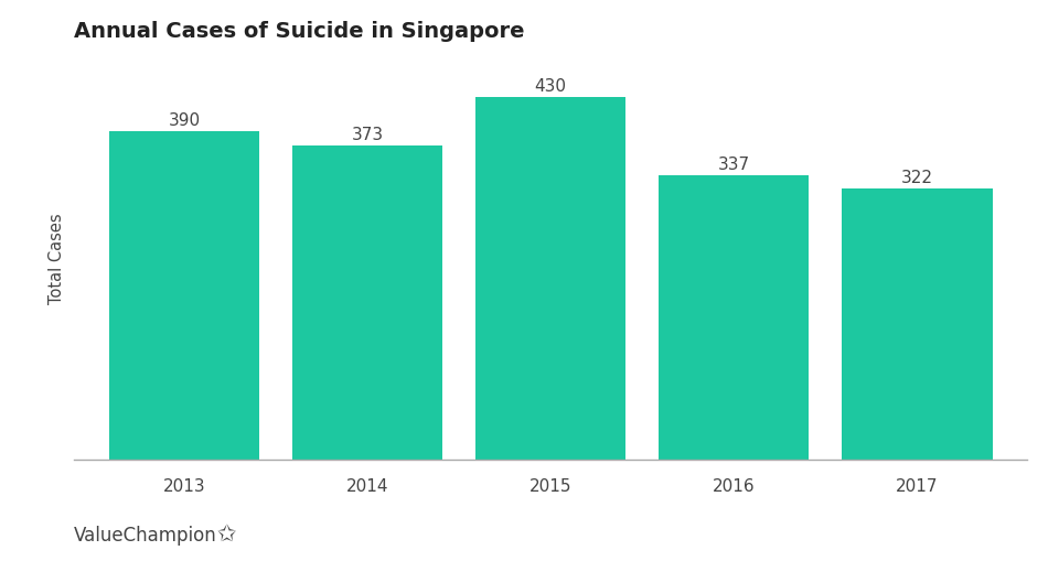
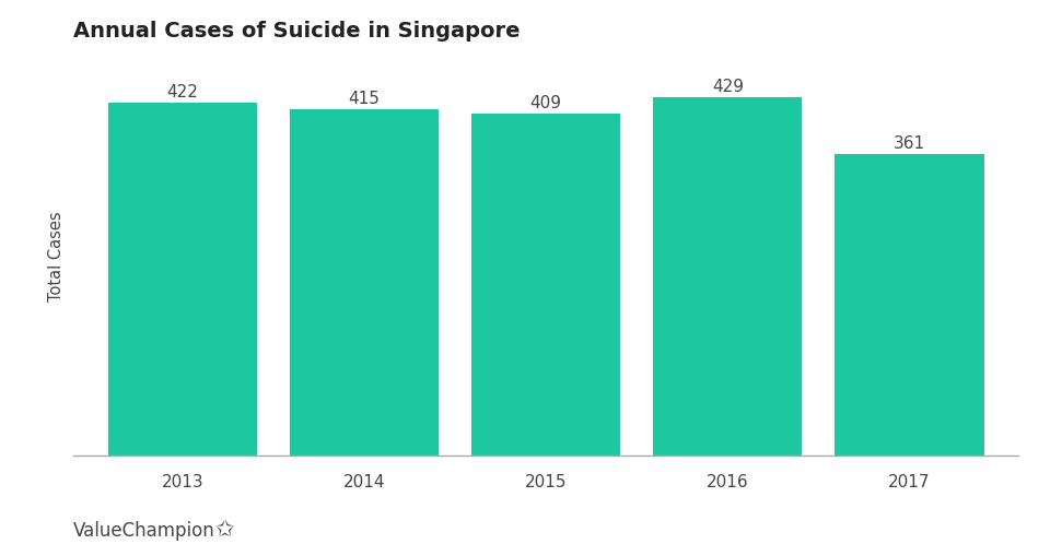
2013: 390 -> 422
2014: 373 -> 415
2015: 430 -> 409
2016: 337 -> 429
2017: 322 -> 361
